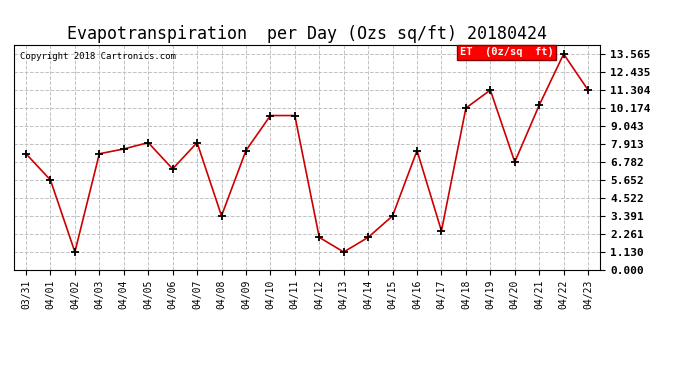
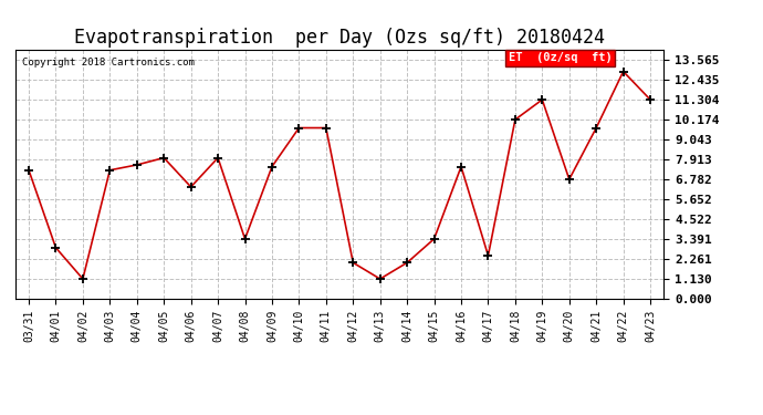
04/01: 5.7 -> 2.9
04/21: 10.3 -> 9.7
04/22: 13.6 -> 12.9
